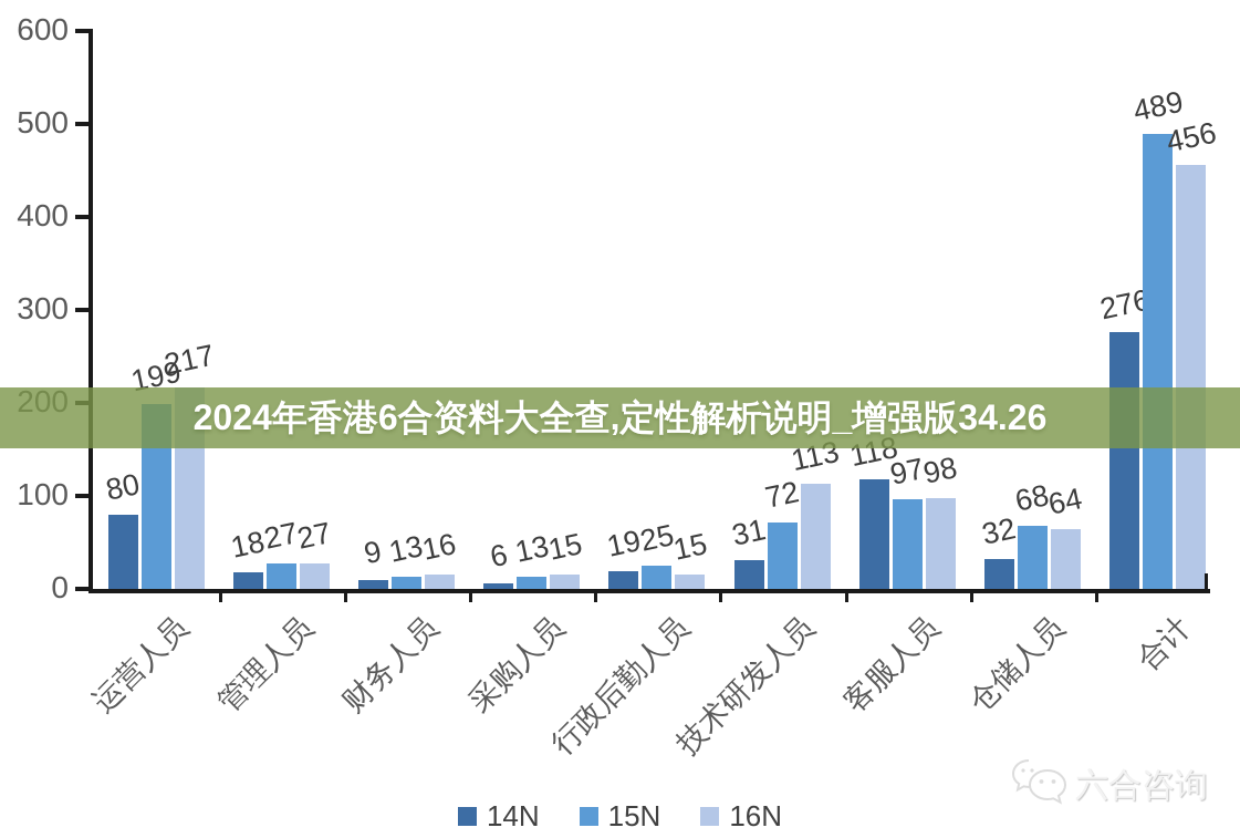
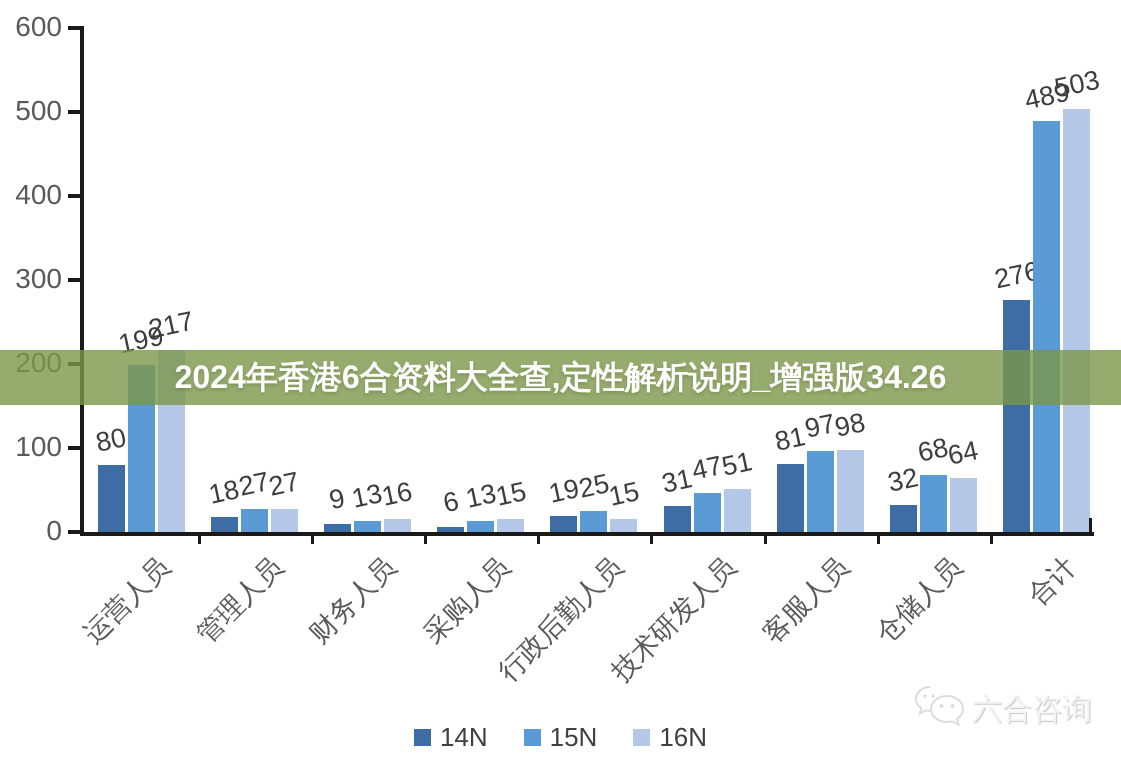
15N/技术研发人员: 72 -> 47
16N/技术研发人员: 113 -> 51
14N/客服人员: 118 -> 81
16N/合计: 456 -> 503
